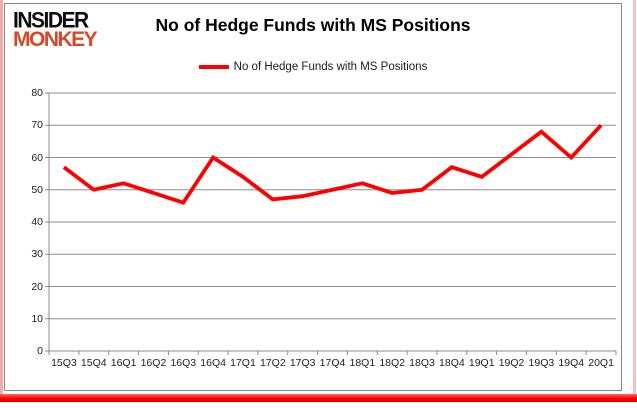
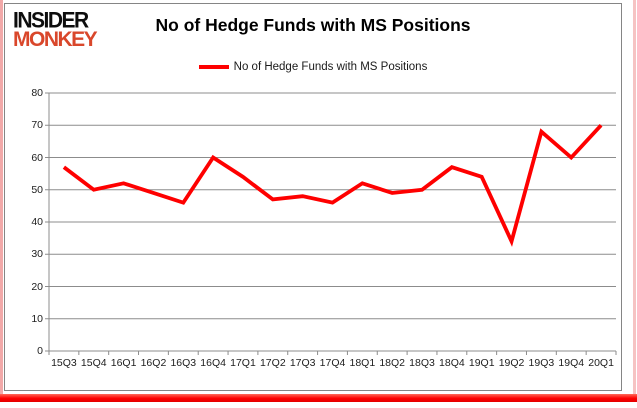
17Q4: 50 -> 46
19Q2: 61 -> 34
